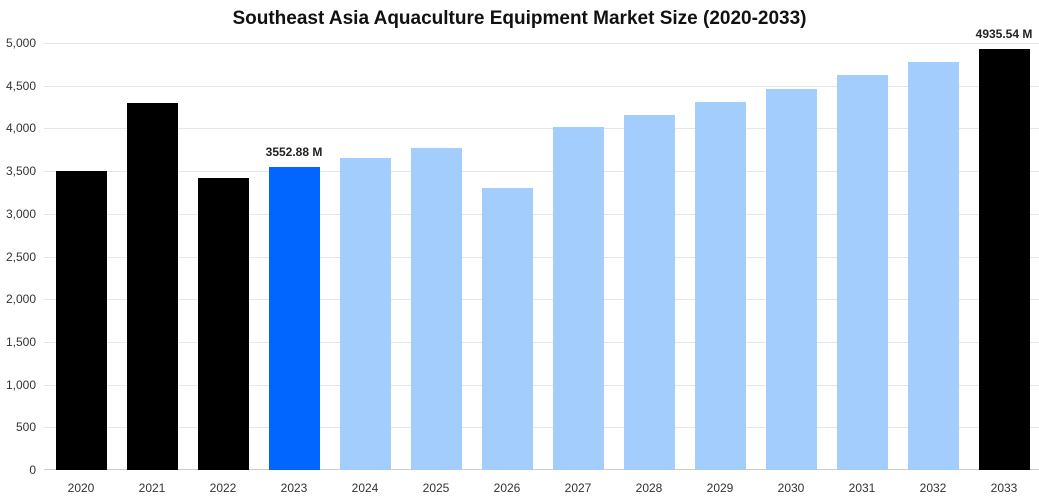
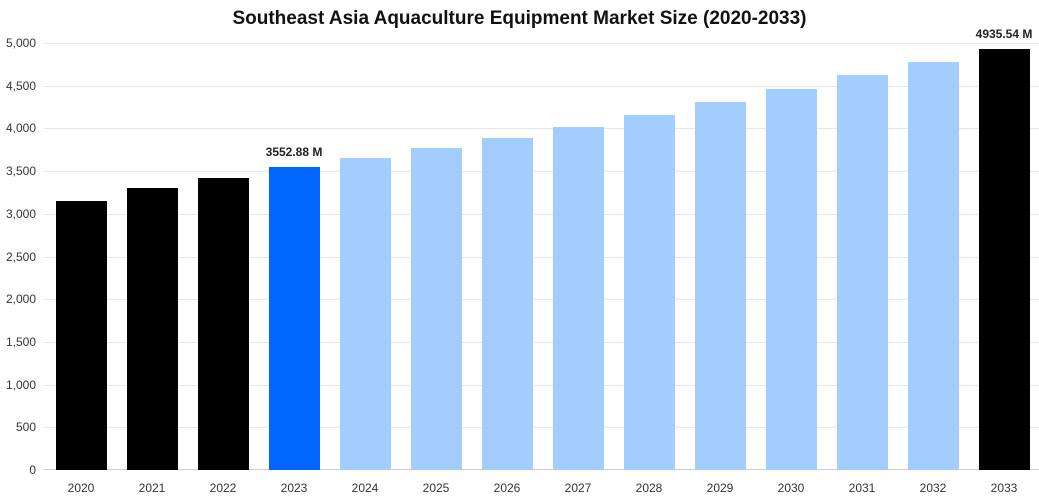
2020: 3500 -> 3200
2021: 4300 -> 3300
2026: 3300 -> 3900
